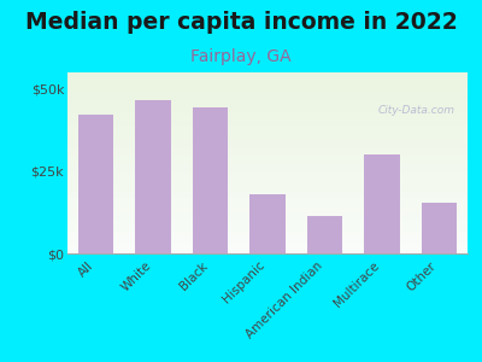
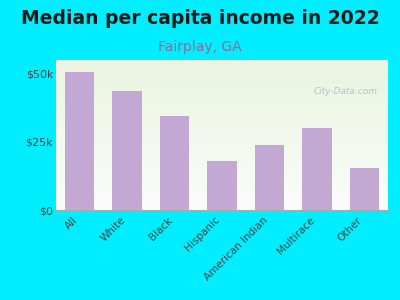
All: $42.0k -> $50.5k
White: $46.5k -> $43.5k
Black: $44.5k -> $34.5k
American Indian: $11.5k -> $24.0k
